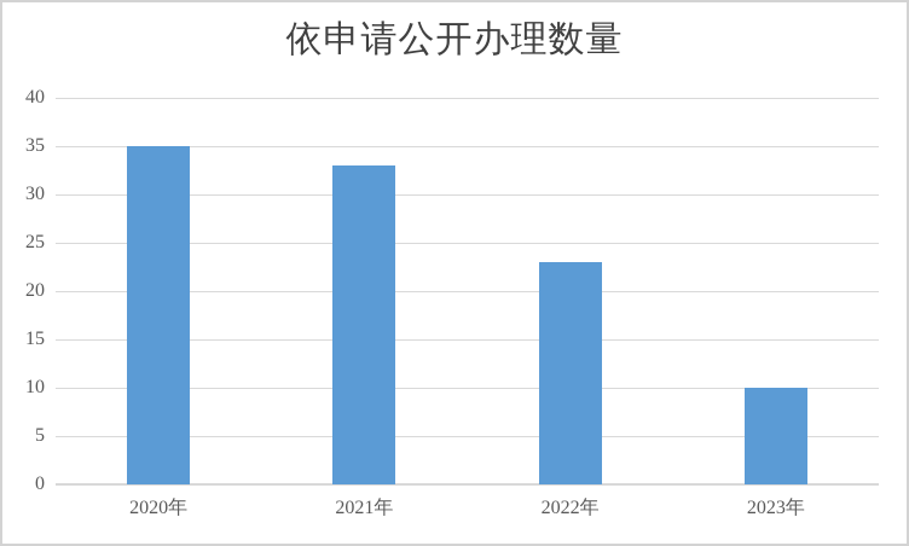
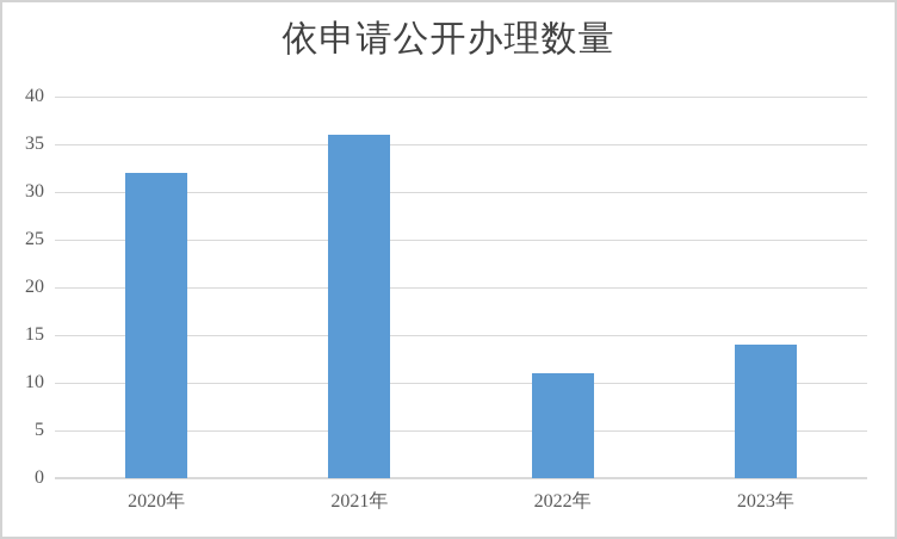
2020年: 35 -> 32
2021年: 33 -> 36
2022年: 23 -> 11
2023年: 10 -> 14
